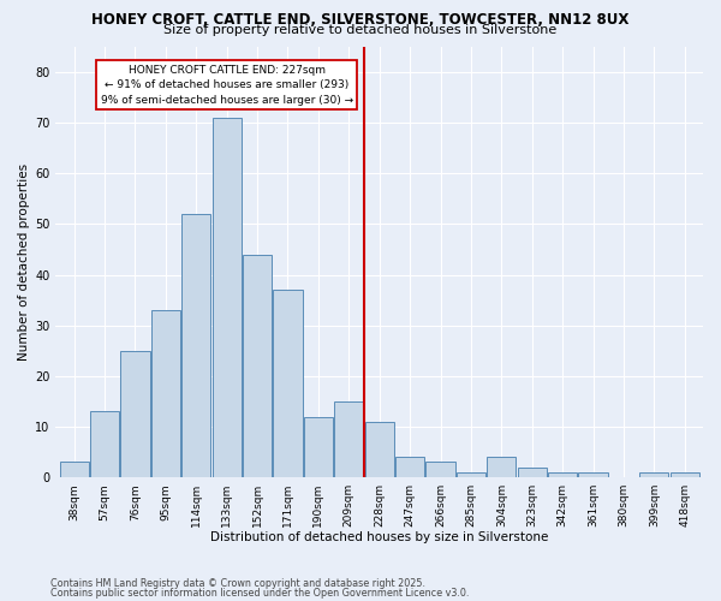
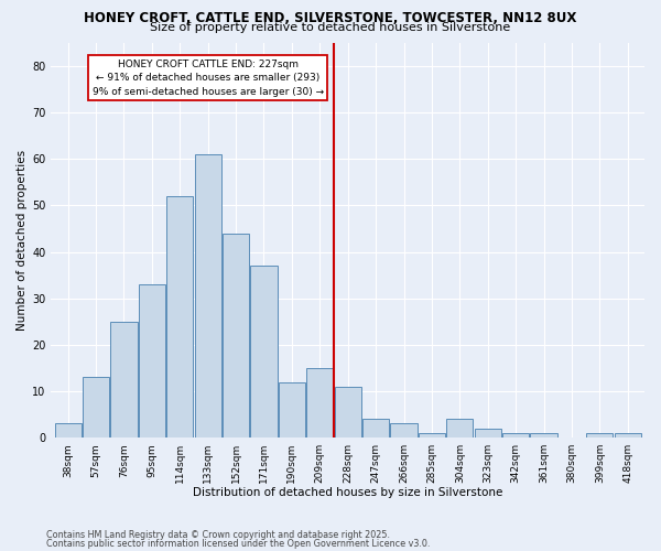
133sqm: 71 -> 61
